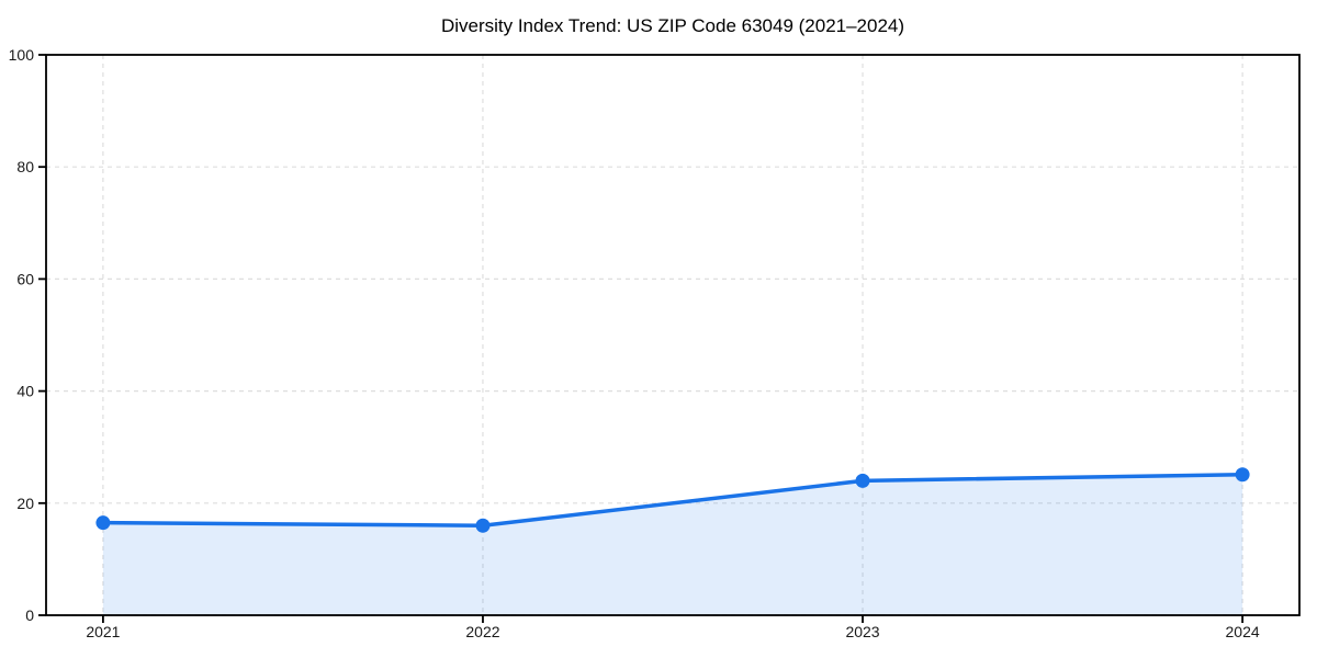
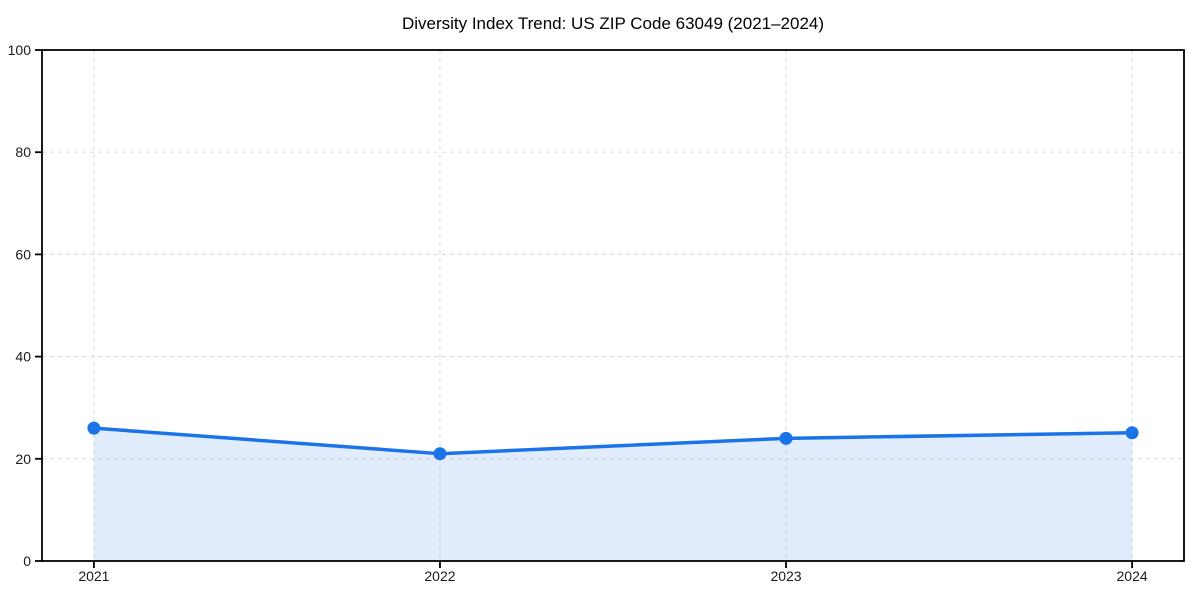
2021: 16 -> 26
2022: 16 -> 21
